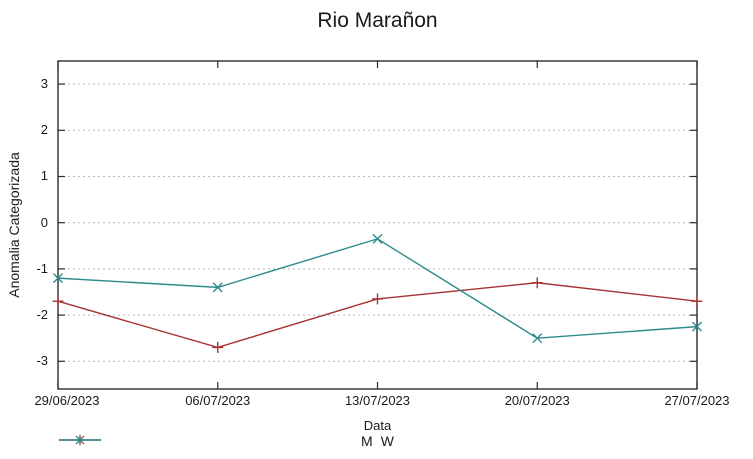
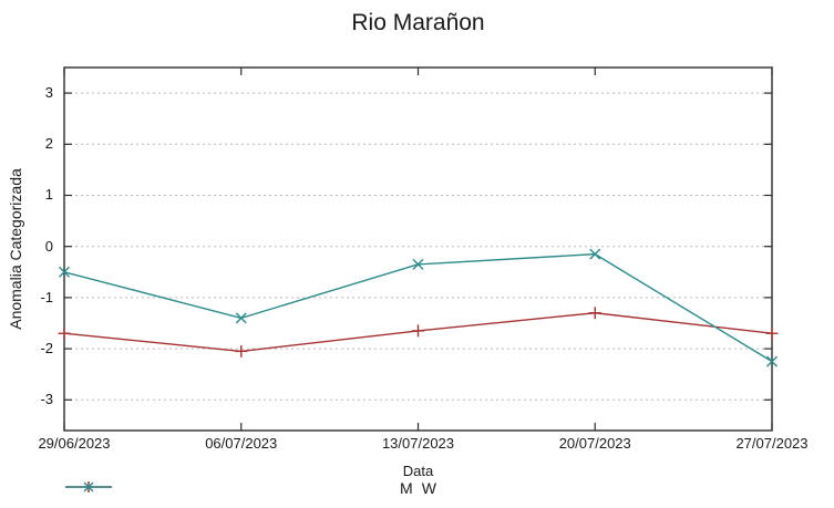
W/29/06/2023: -1.2 -> -0.5
M/06/07/2023: -2.7 -> -2.0
W/20/07/2023: -2.5 -> -0.1
